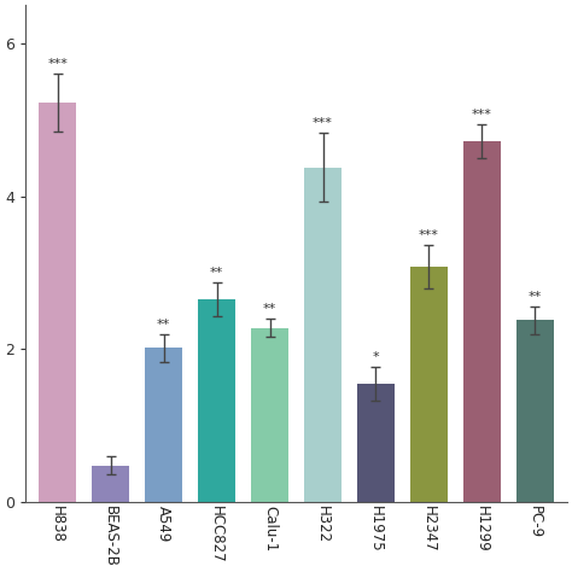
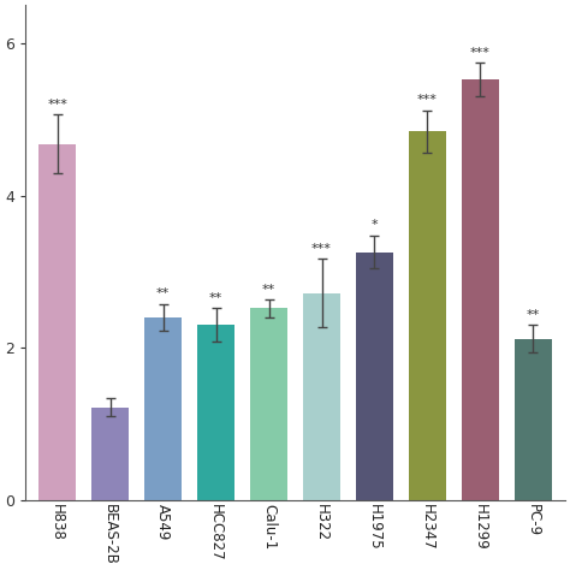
H838: 5.22 -> 4.68
BEAS-2B: 0.48 -> 1.22
A549: 2.02 -> 2.40
HCC827: 2.65 -> 2.30
Calu-1: 2.28 -> 2.52
H322: 4.38 -> 2.72
H1975: 1.55 -> 3.26
H2347: 3.08 -> 4.84
H1299: 4.72 -> 5.52
PC-9: 2.38 -> 2.12
